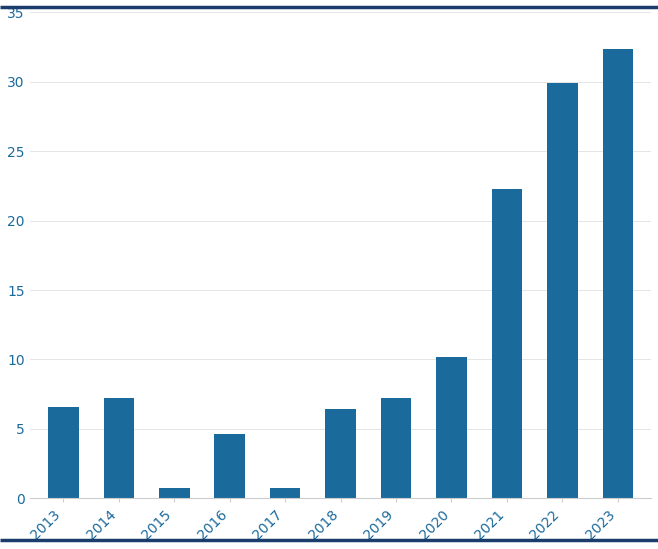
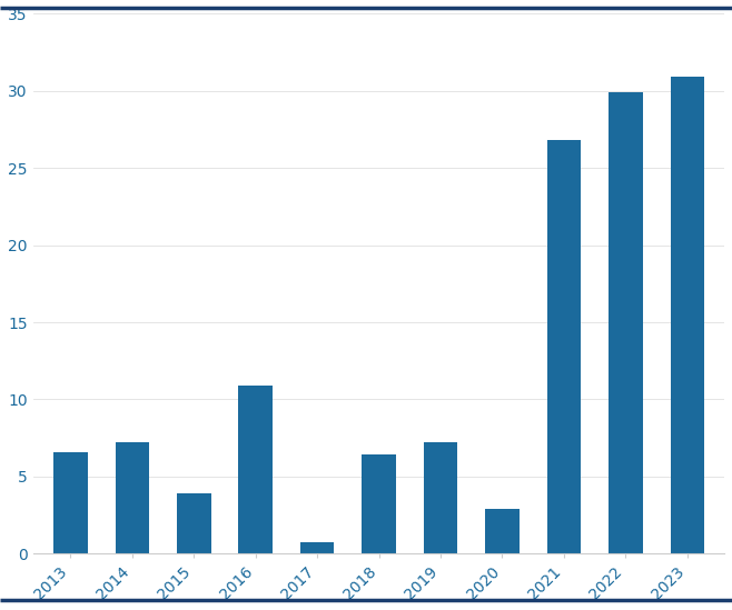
2015: 0.7 -> 3.9
2016: 4.6 -> 10.9
2020: 10.2 -> 2.9
2021: 22.3 -> 26.8
2023: 32.4 -> 30.9
